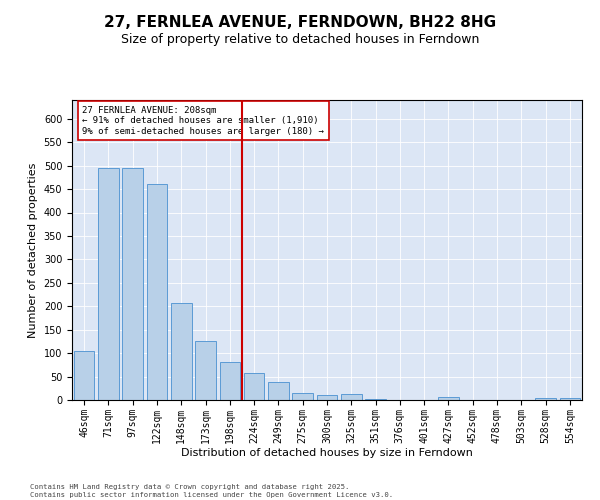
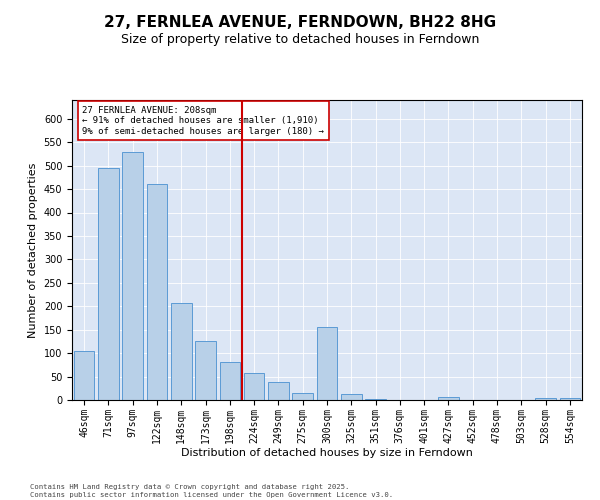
97sqm: 494 -> 530
300sqm: 10 -> 155
